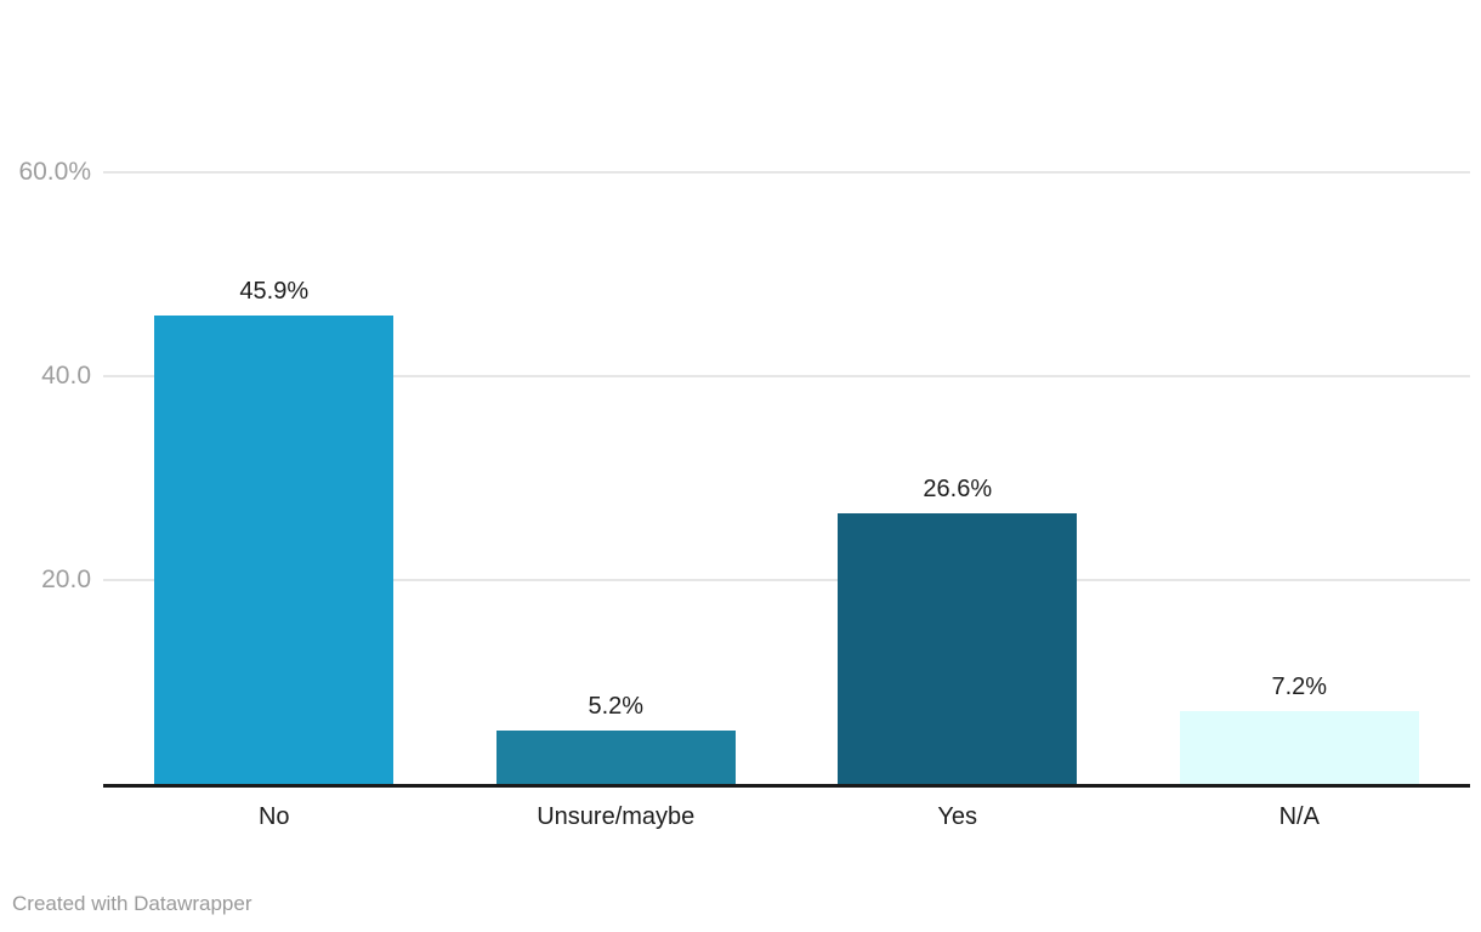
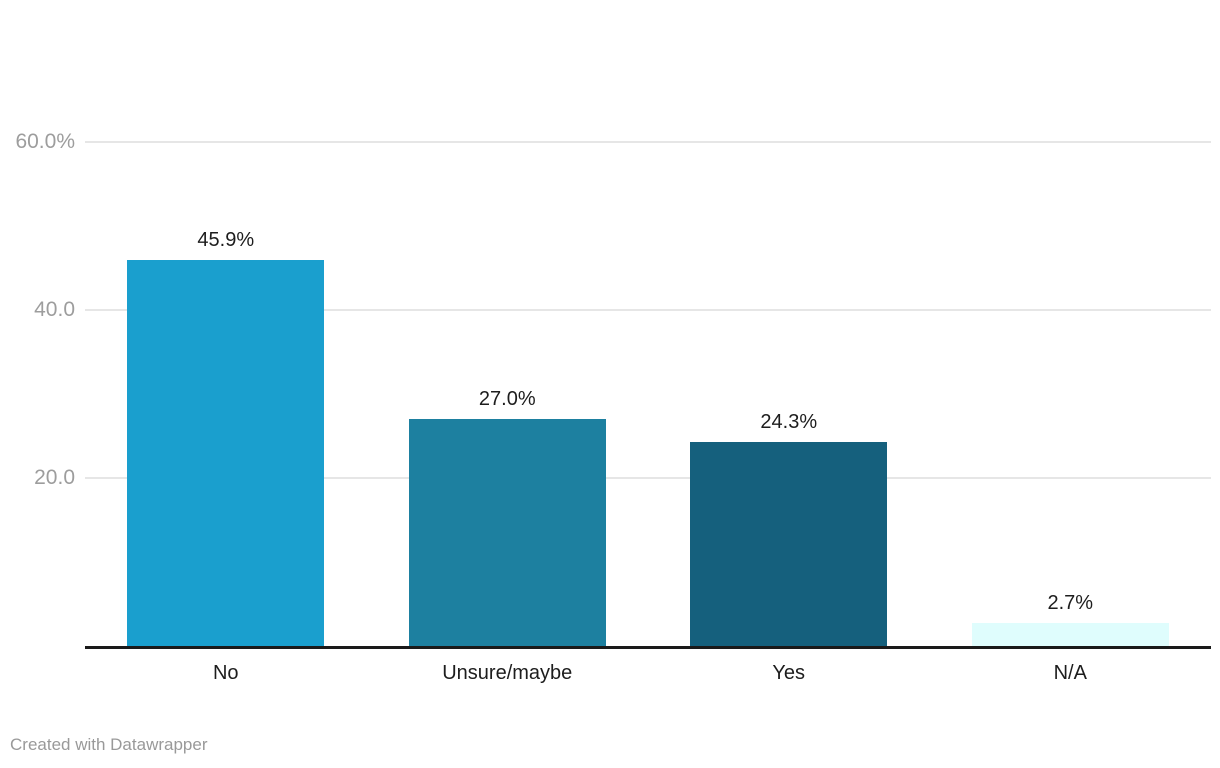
Unsure/maybe: 5.2% -> 27.0%
Yes: 26.6% -> 24.3%
N/A: 7.2% -> 2.7%
